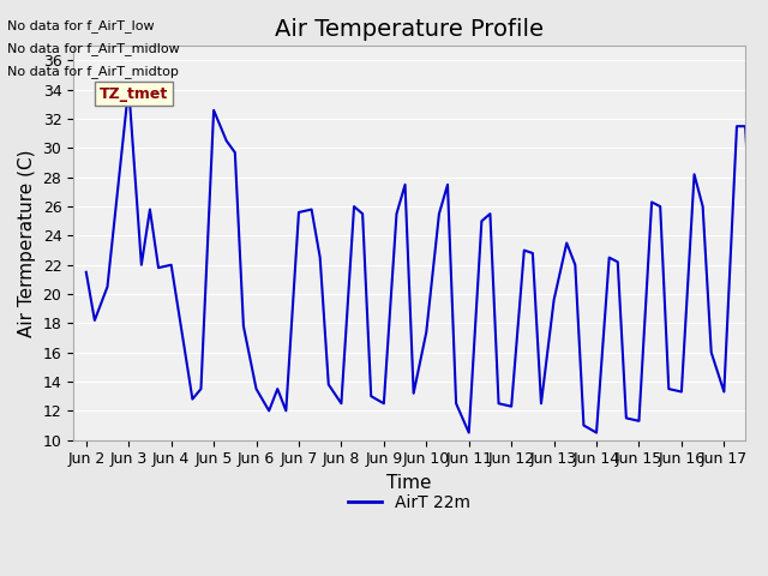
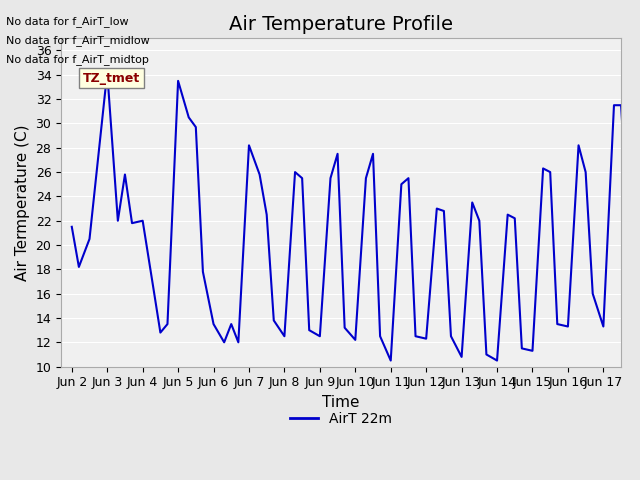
Jun 5: 32.6 -> 33.5
Jun 7: 25.6 -> 28.2
Jun 10: 17.4 -> 12.2
Jun 13: 19.6 -> 10.8
